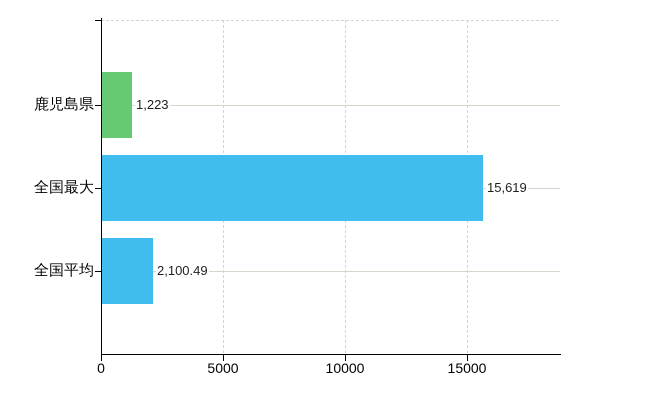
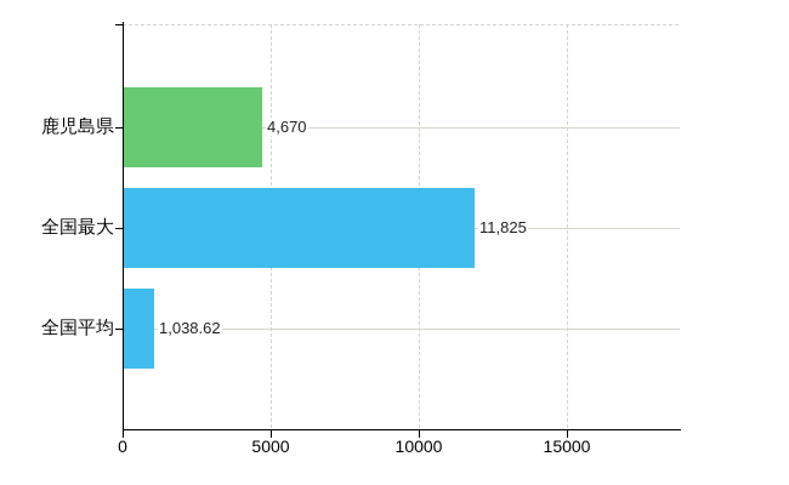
鹿児島県: 1,223 -> 4,670
全国最大: 15,619 -> 11,825
全国平均: 2,100.49 -> 1,038.62
